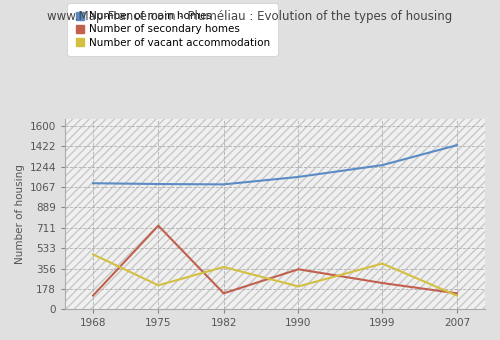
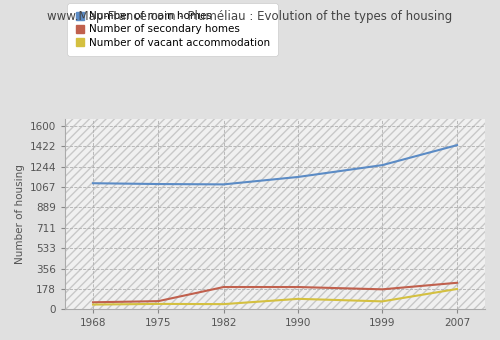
Number of secondary homes/1968: 120 -> 60
Number of vacant accommodation/1968: 480 -> 40
Number of secondary homes/1975: 730 -> 70
Number of vacant accommodation/1975: 210 -> 50
Number of secondary homes/1982: 140 -> 200
Number of vacant accommodation/1982: 370 -> 50
Number of secondary homes/1990: 350 -> 200
Number of vacant accommodation/1990: 200 -> 90
Number of secondary homes/1999: 230 -> 180
Number of vacant accommodation/1999: 400 -> 70
Number of secondary homes/2007: 140 -> 230
Number of vacant accommodation/2007: 120 -> 180
